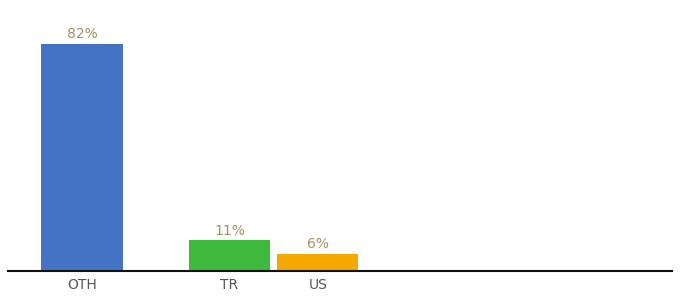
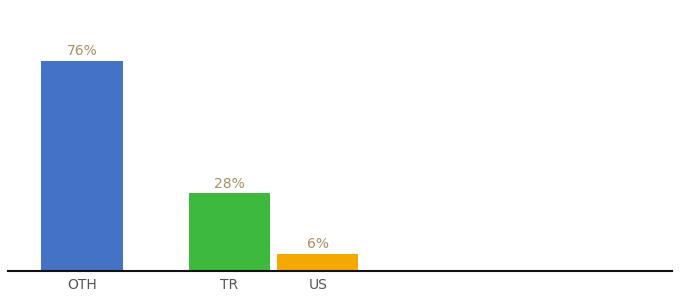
OTH: 82% -> 76%
TR: 11% -> 28%
